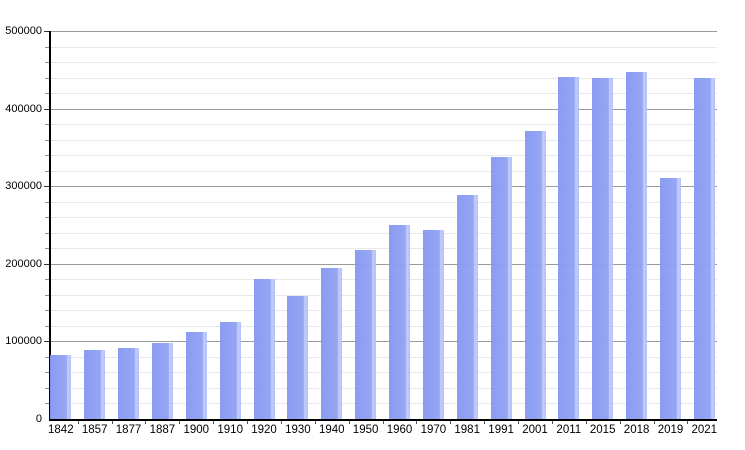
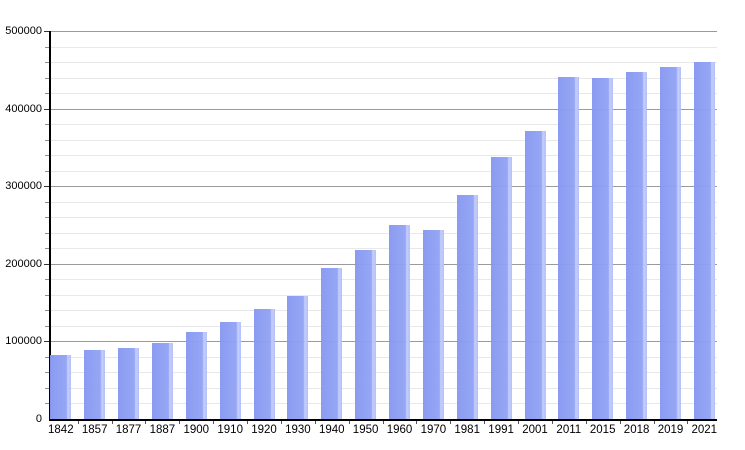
1920: 180000 -> 140000
2019: 310000 -> 450000
2021: 440000 -> 460000
